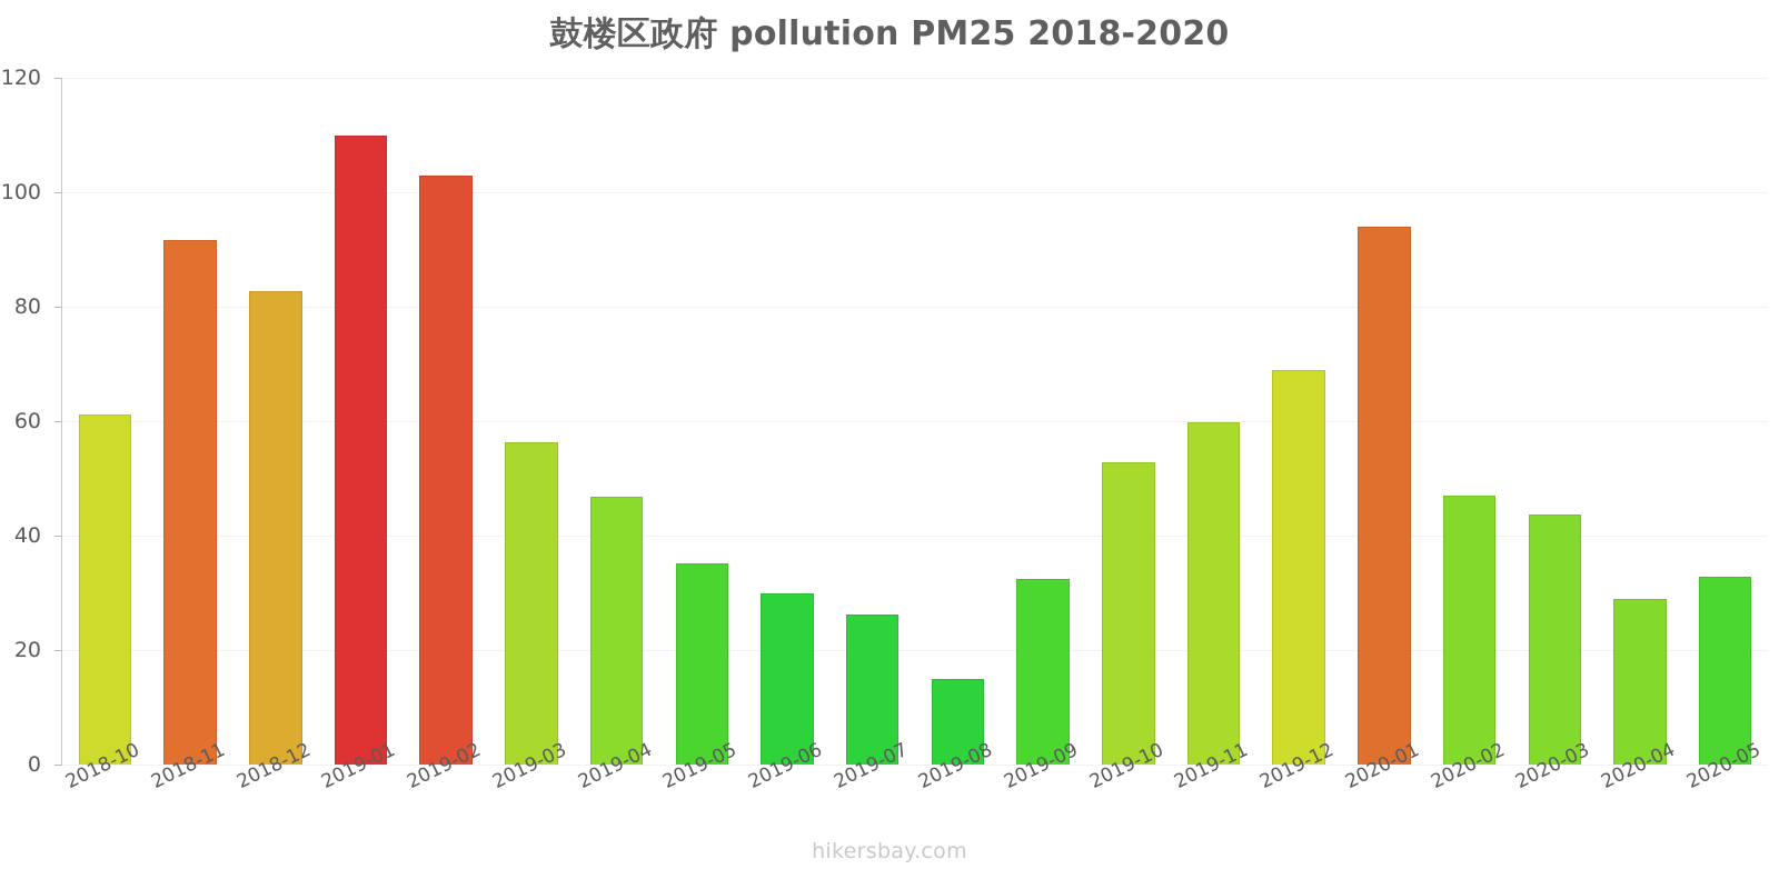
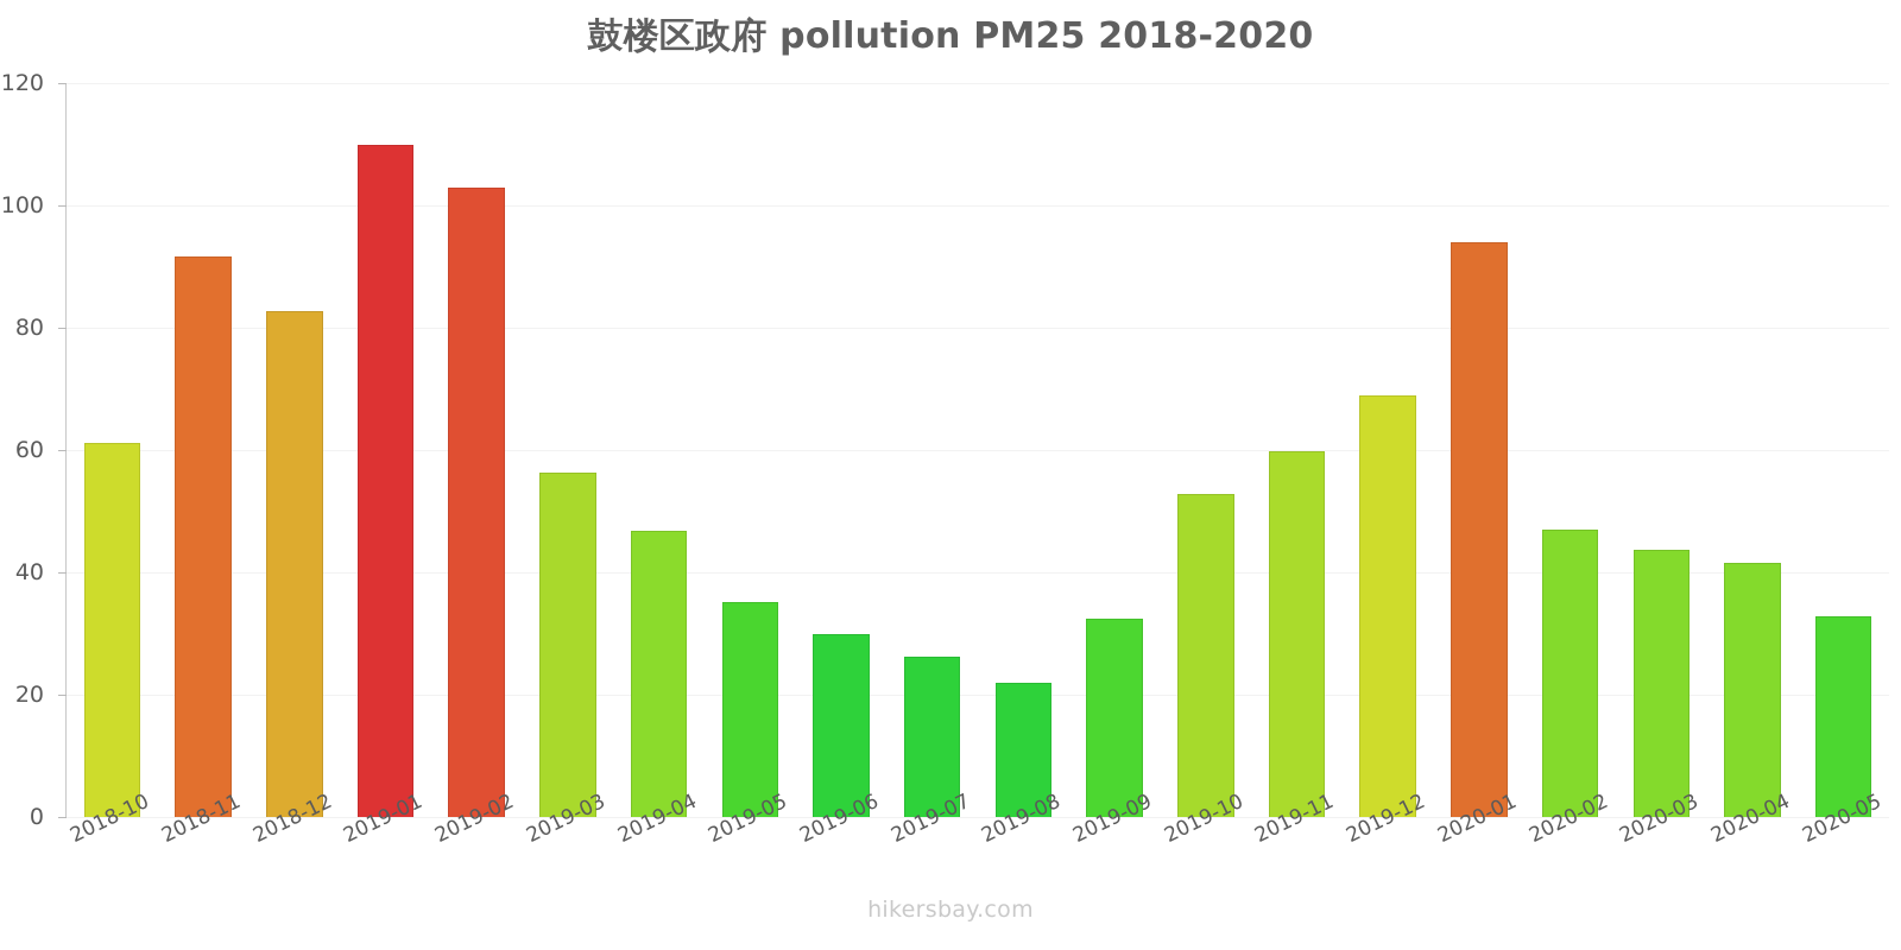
2019-08: 15 -> 22
2020-04: 29 -> 42
